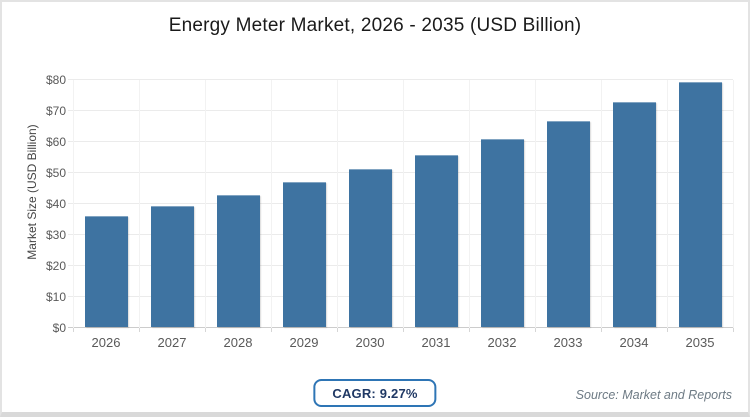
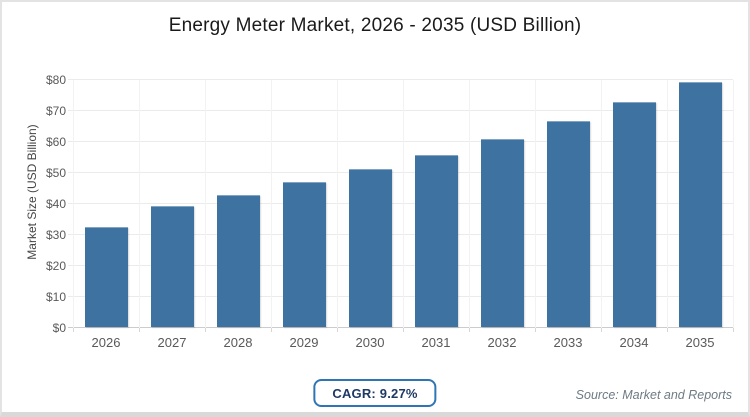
2026: $36 -> $32
